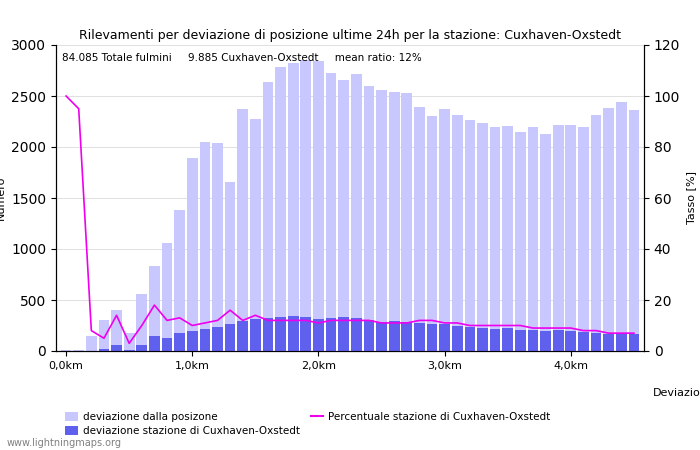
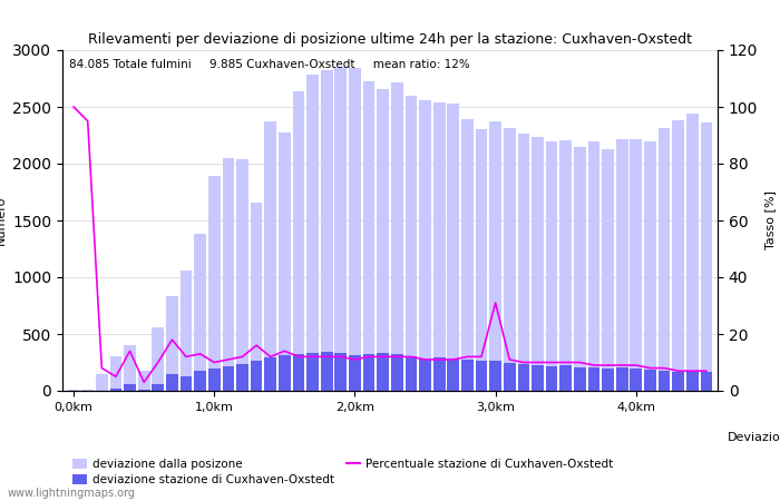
Percentuale stazione di Cuxhaven-Oxstedt/3,0km: 11 -> 31
